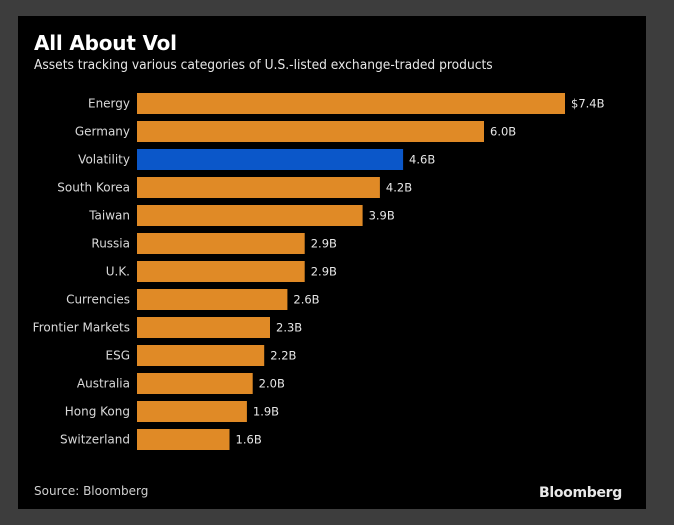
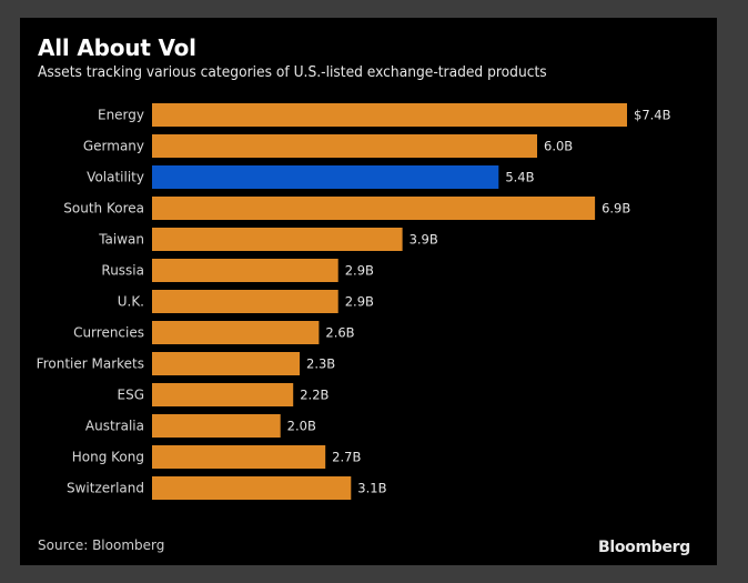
Volatility: 4.6B -> 5.4B
South Korea: 4.2B -> 6.9B
Hong Kong: 1.9B -> 2.7B
Switzerland: 1.6B -> 3.1B
